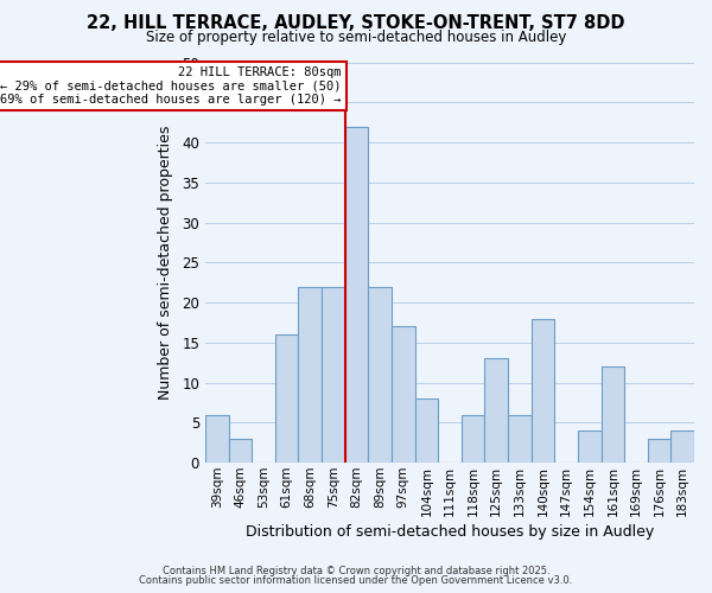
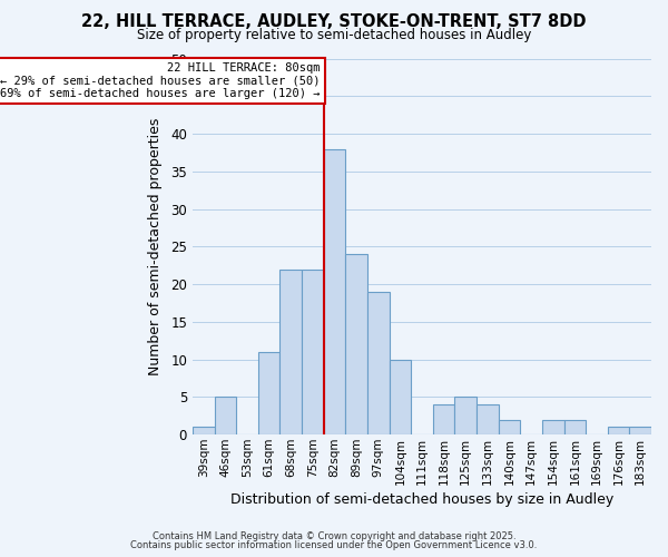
39sqm: 6 -> 1
46sqm: 3 -> 5
61sqm: 16 -> 11
82sqm: 42 -> 38
89sqm: 22 -> 24
97sqm: 17 -> 19
104sqm: 8 -> 10
118sqm: 6 -> 4
125sqm: 13 -> 5
133sqm: 6 -> 4
140sqm: 18 -> 2
154sqm: 4 -> 2
161sqm: 12 -> 2
176sqm: 3 -> 1
183sqm: 4 -> 1
